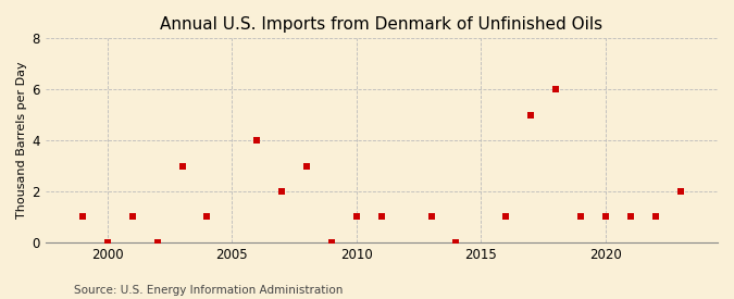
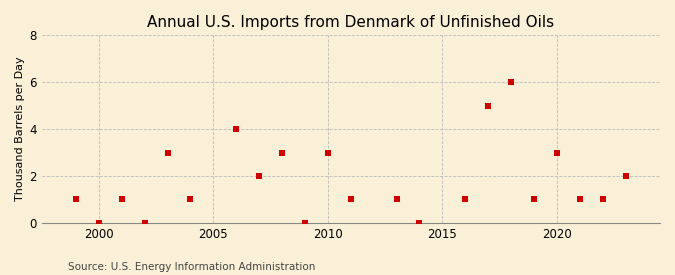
2010: 1 -> 3
2020: 1 -> 3
